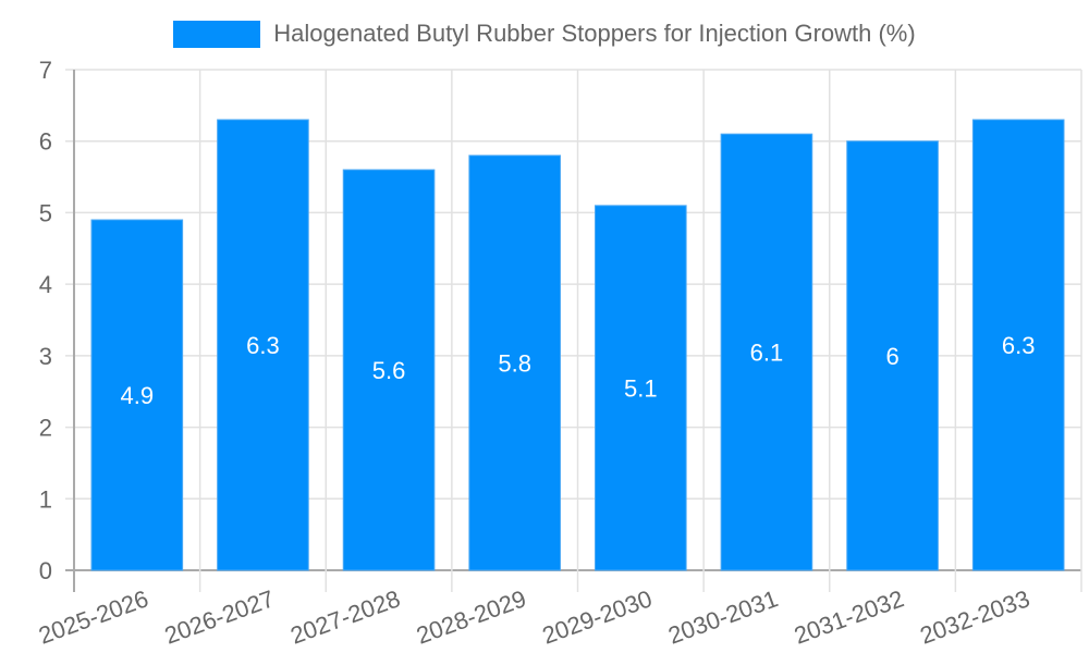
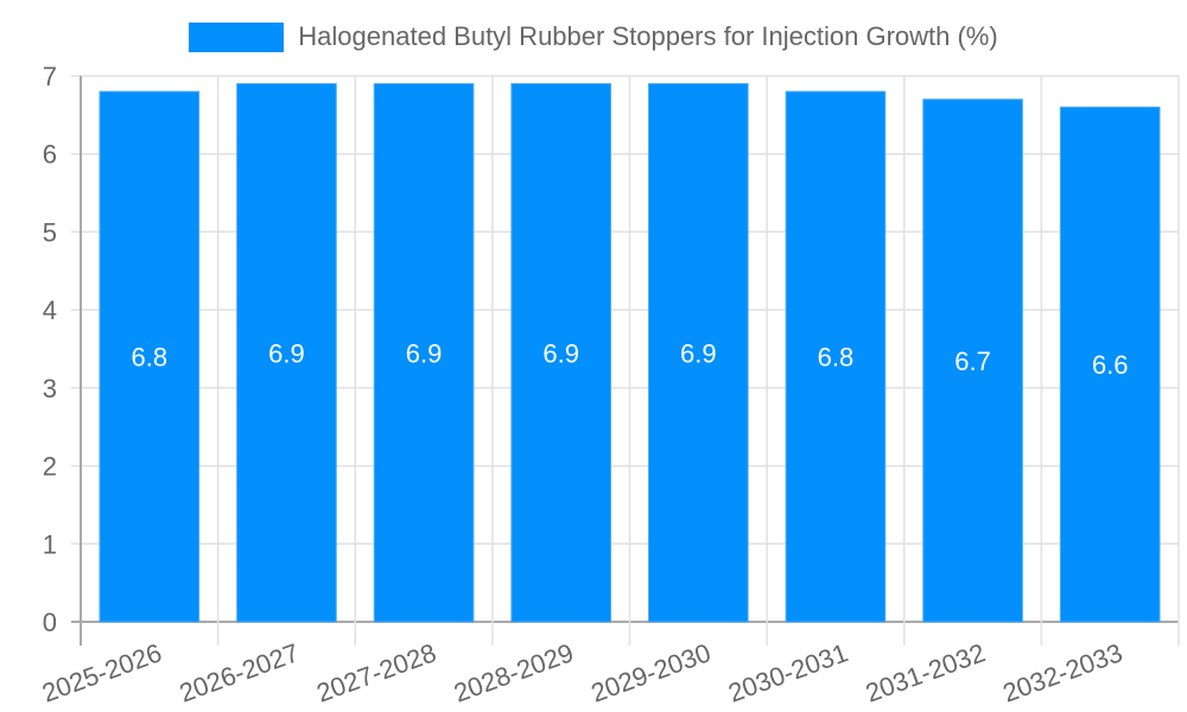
2025-2026: 4.9 -> 6.8
2026-2027: 6.3 -> 6.9
2027-2028: 5.6 -> 6.9
2028-2029: 5.8 -> 6.9
2029-2030: 5.1 -> 6.9
2030-2031: 6.1 -> 6.8
2031-2032: 6 -> 6.7
2032-2033: 6.3 -> 6.6
